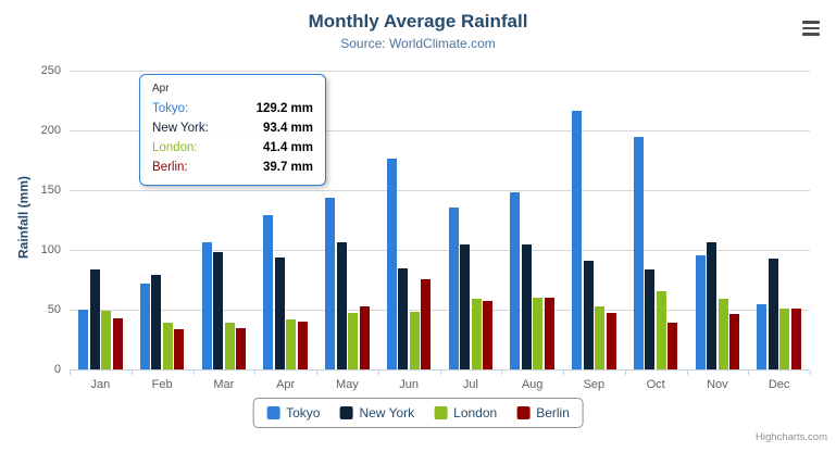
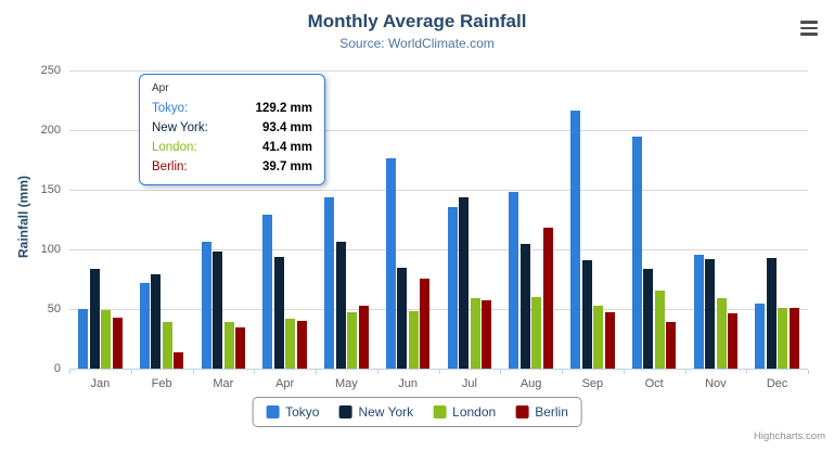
Berlin/Feb: 33 -> 14
New York/Jul: 105 -> 144
Berlin/Aug: 60 -> 118
New York/Nov: 107 -> 92
